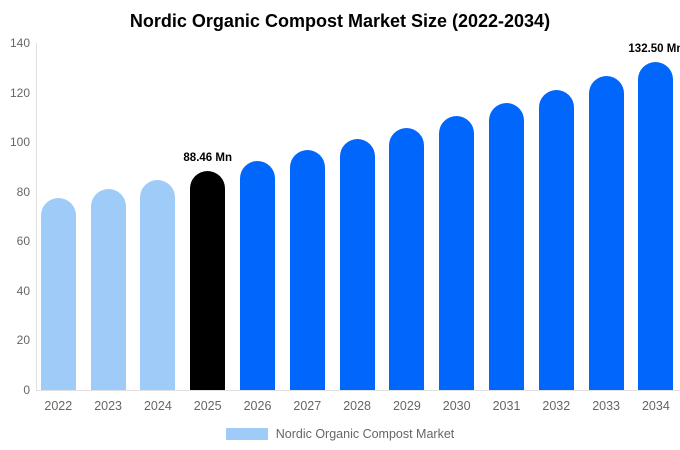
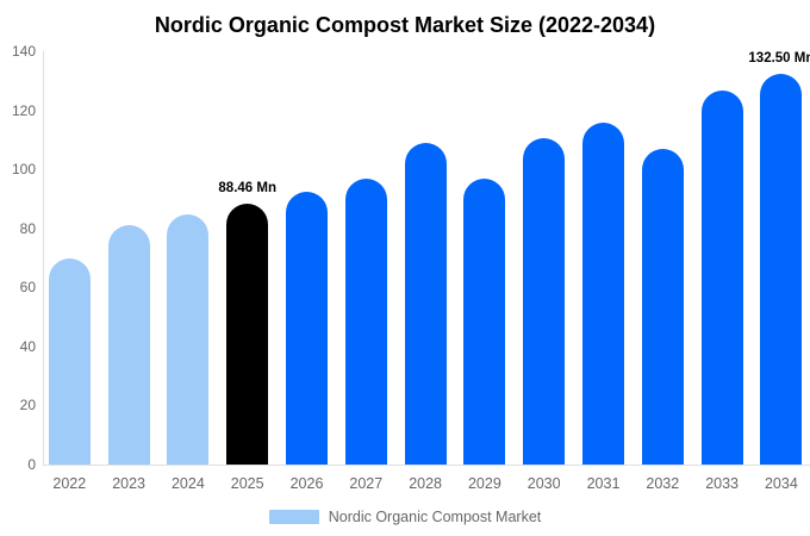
2022: 77 -> 70
2028: 101 -> 109
2029: 106 -> 97
2032: 121 -> 107
